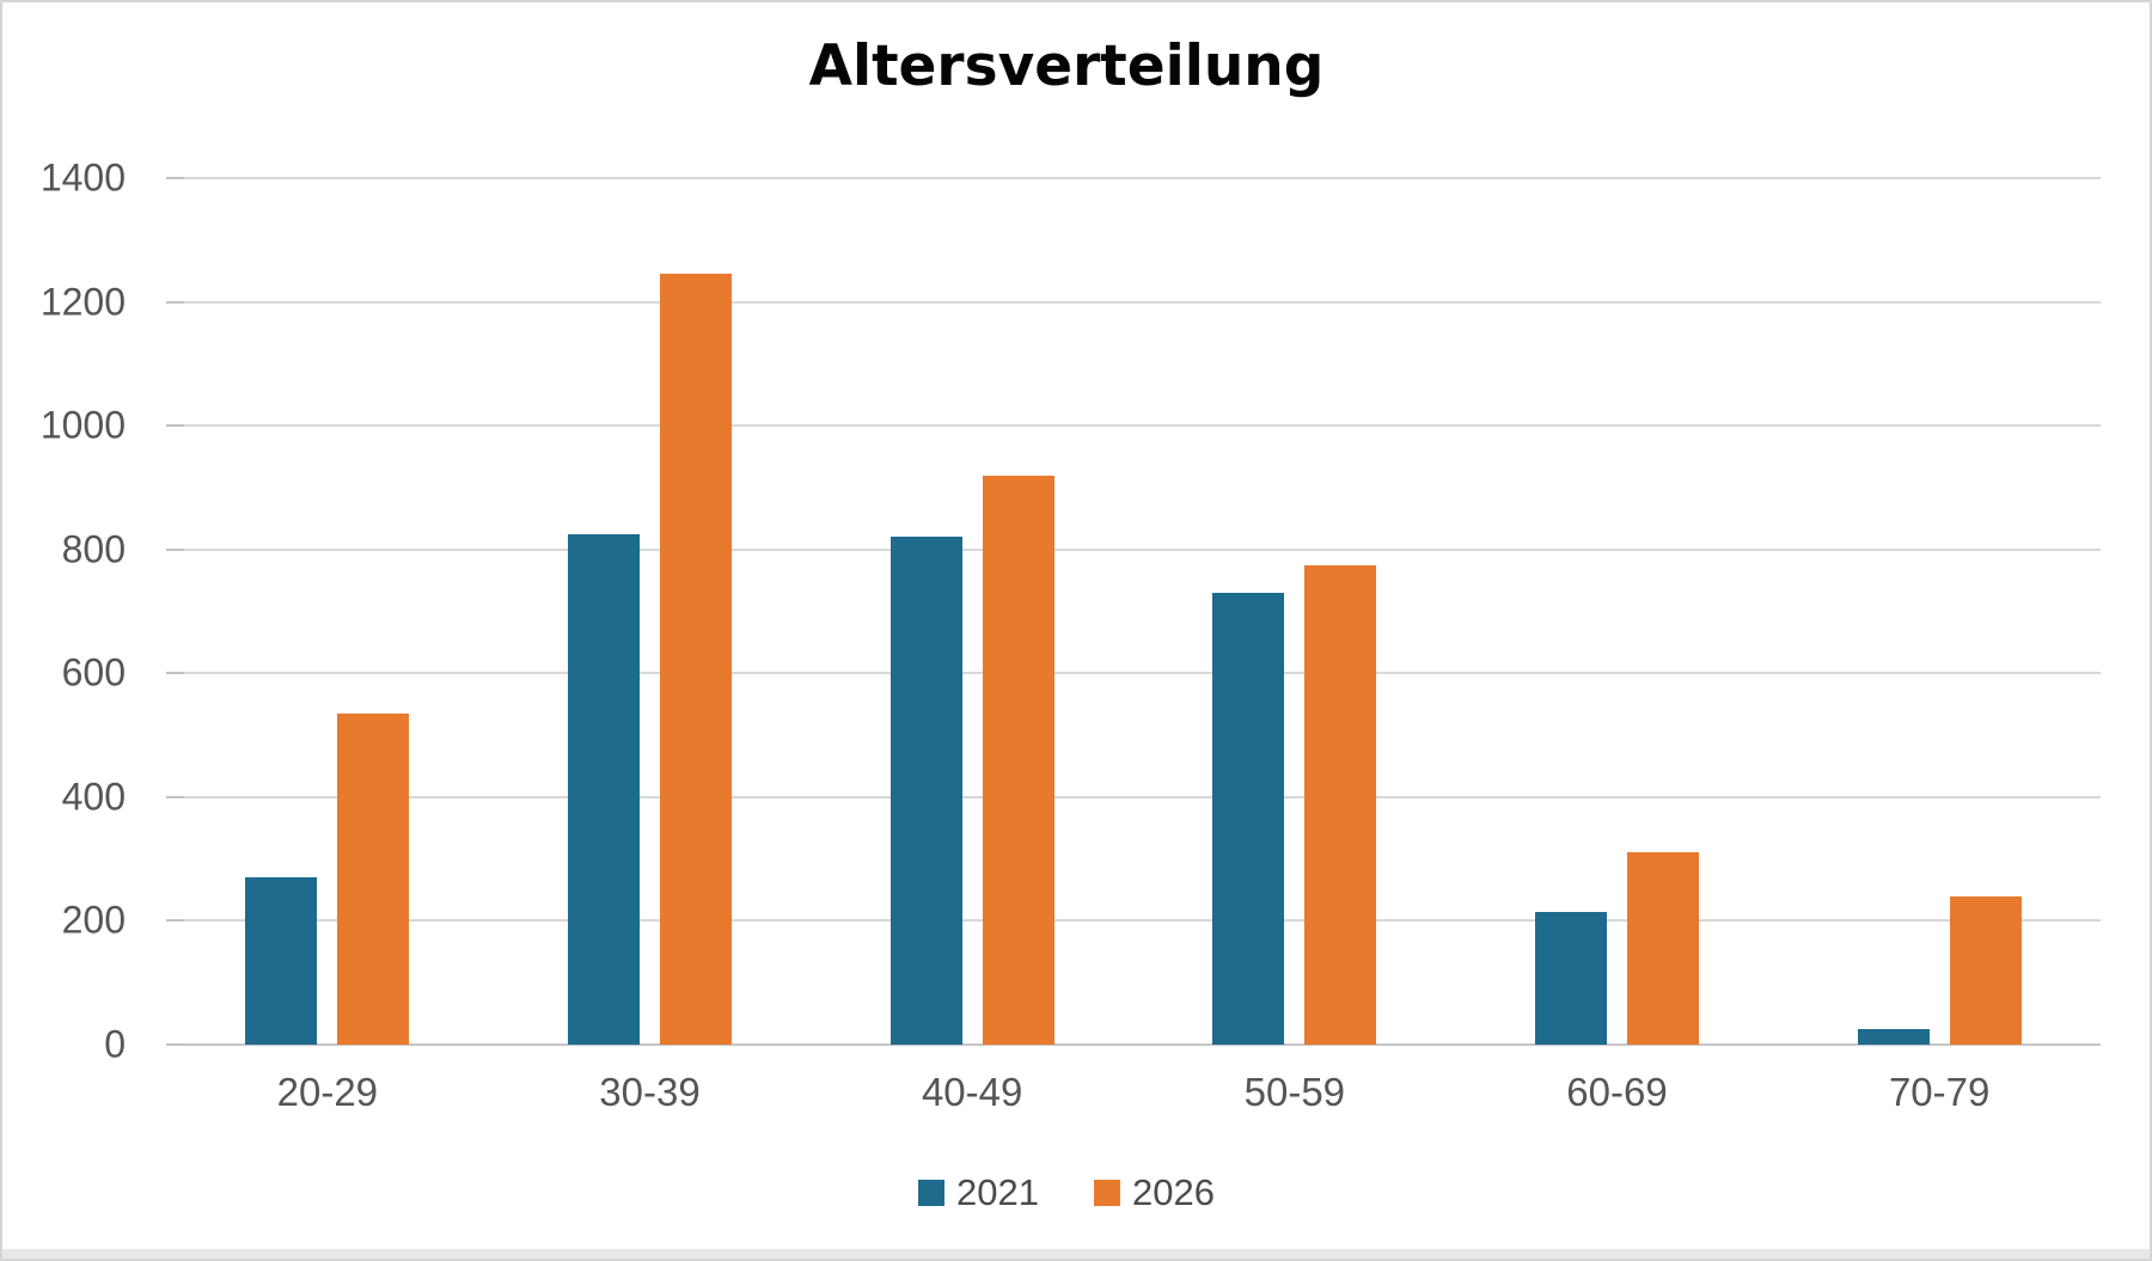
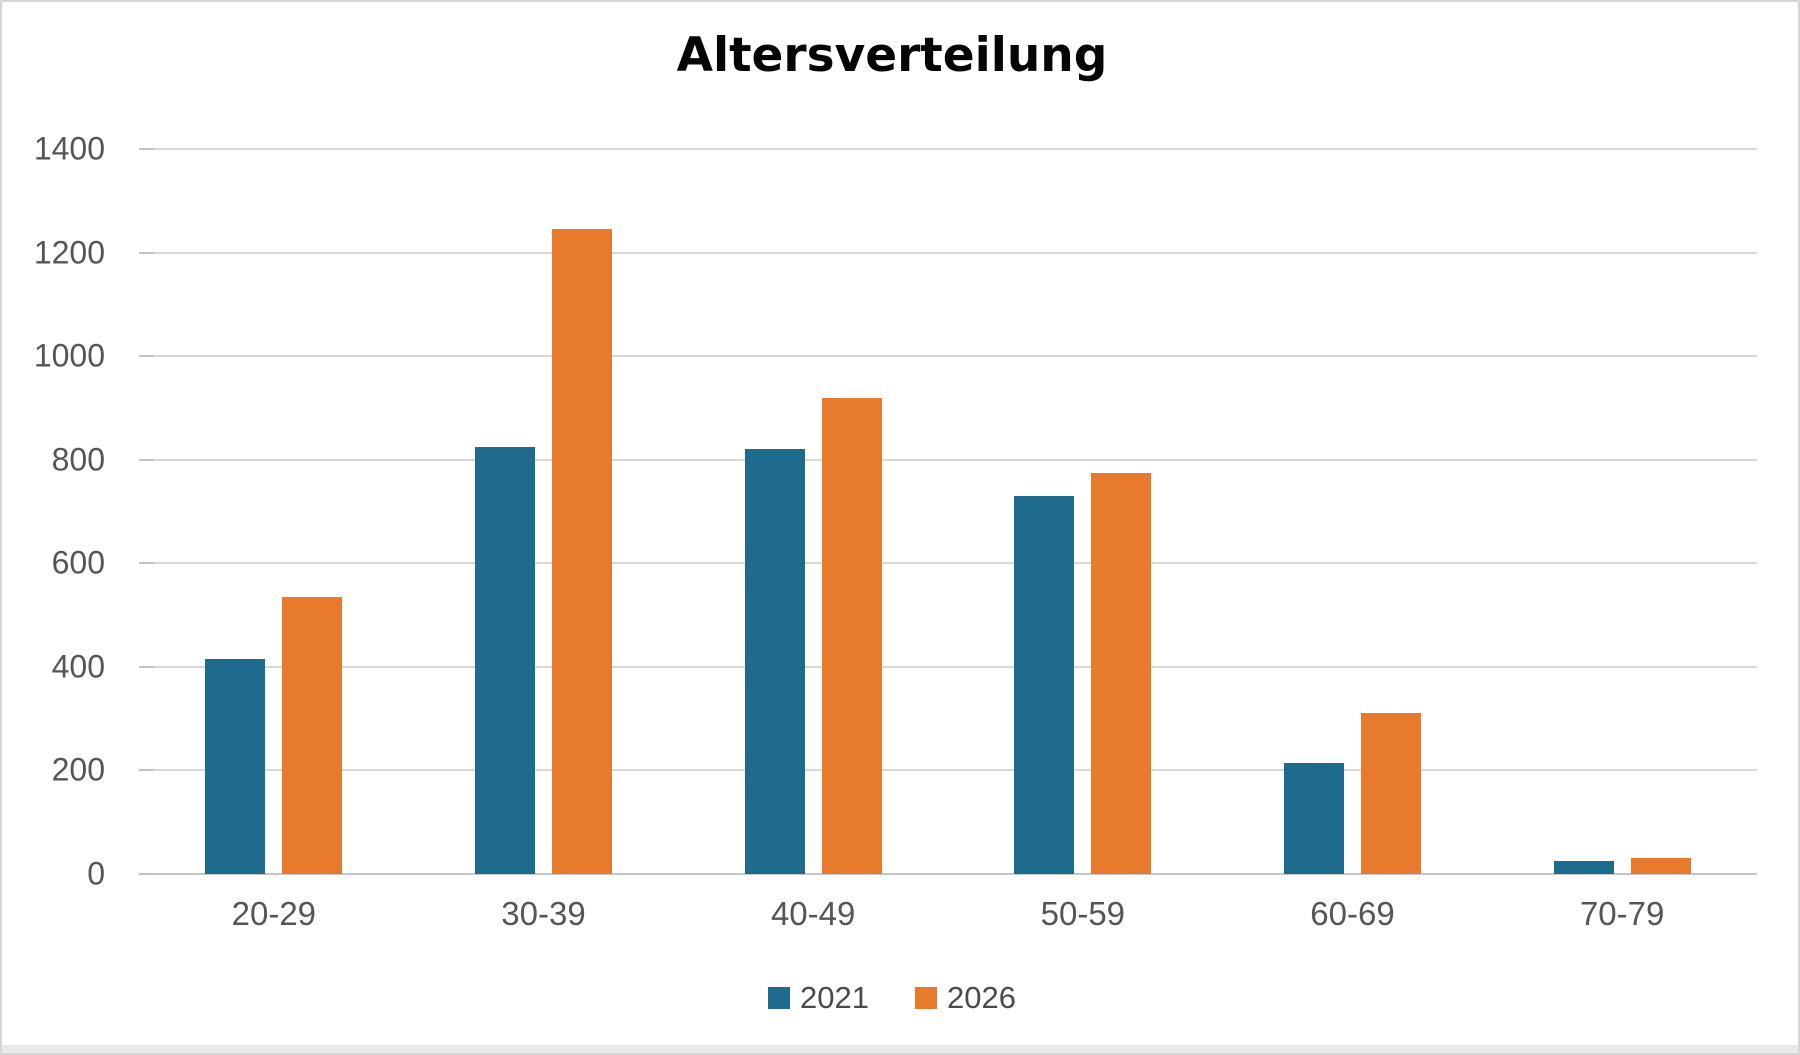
2021/20-29: 270 -> 420
2026/70-79: 240 -> 30
